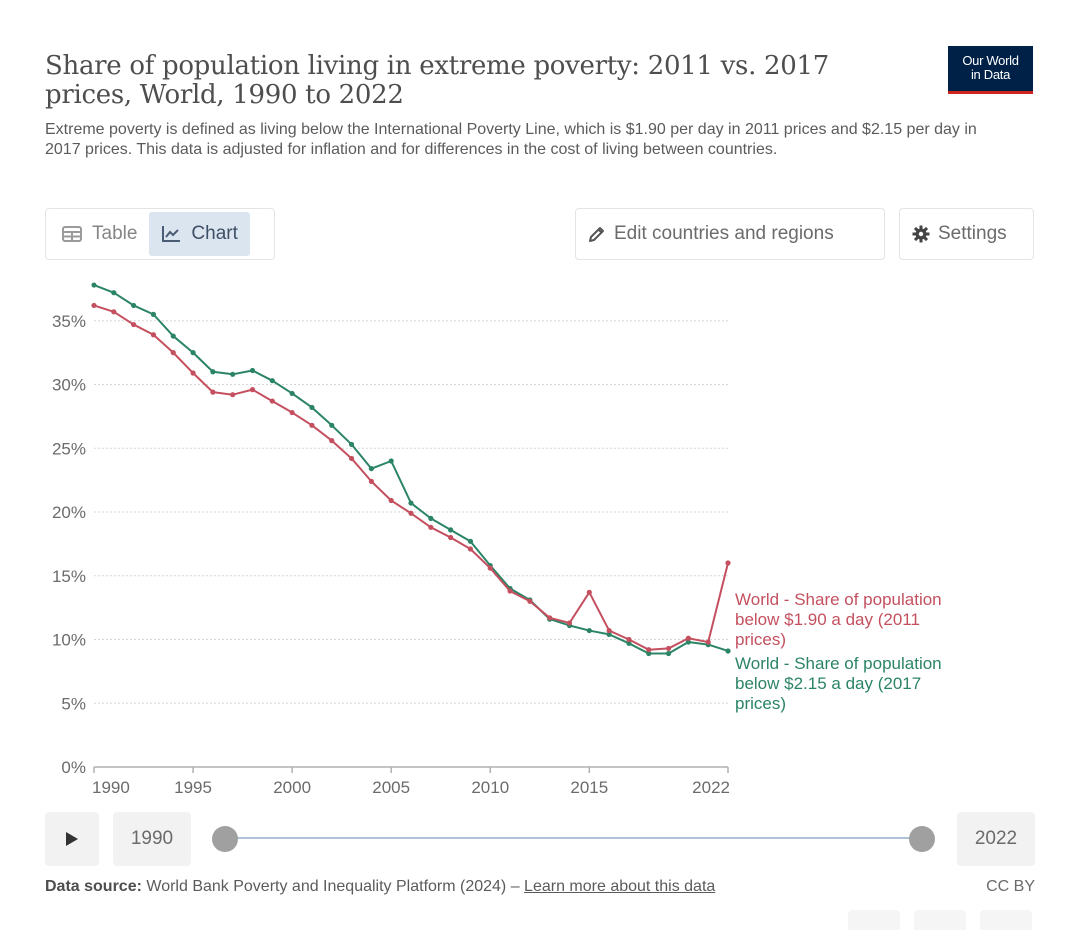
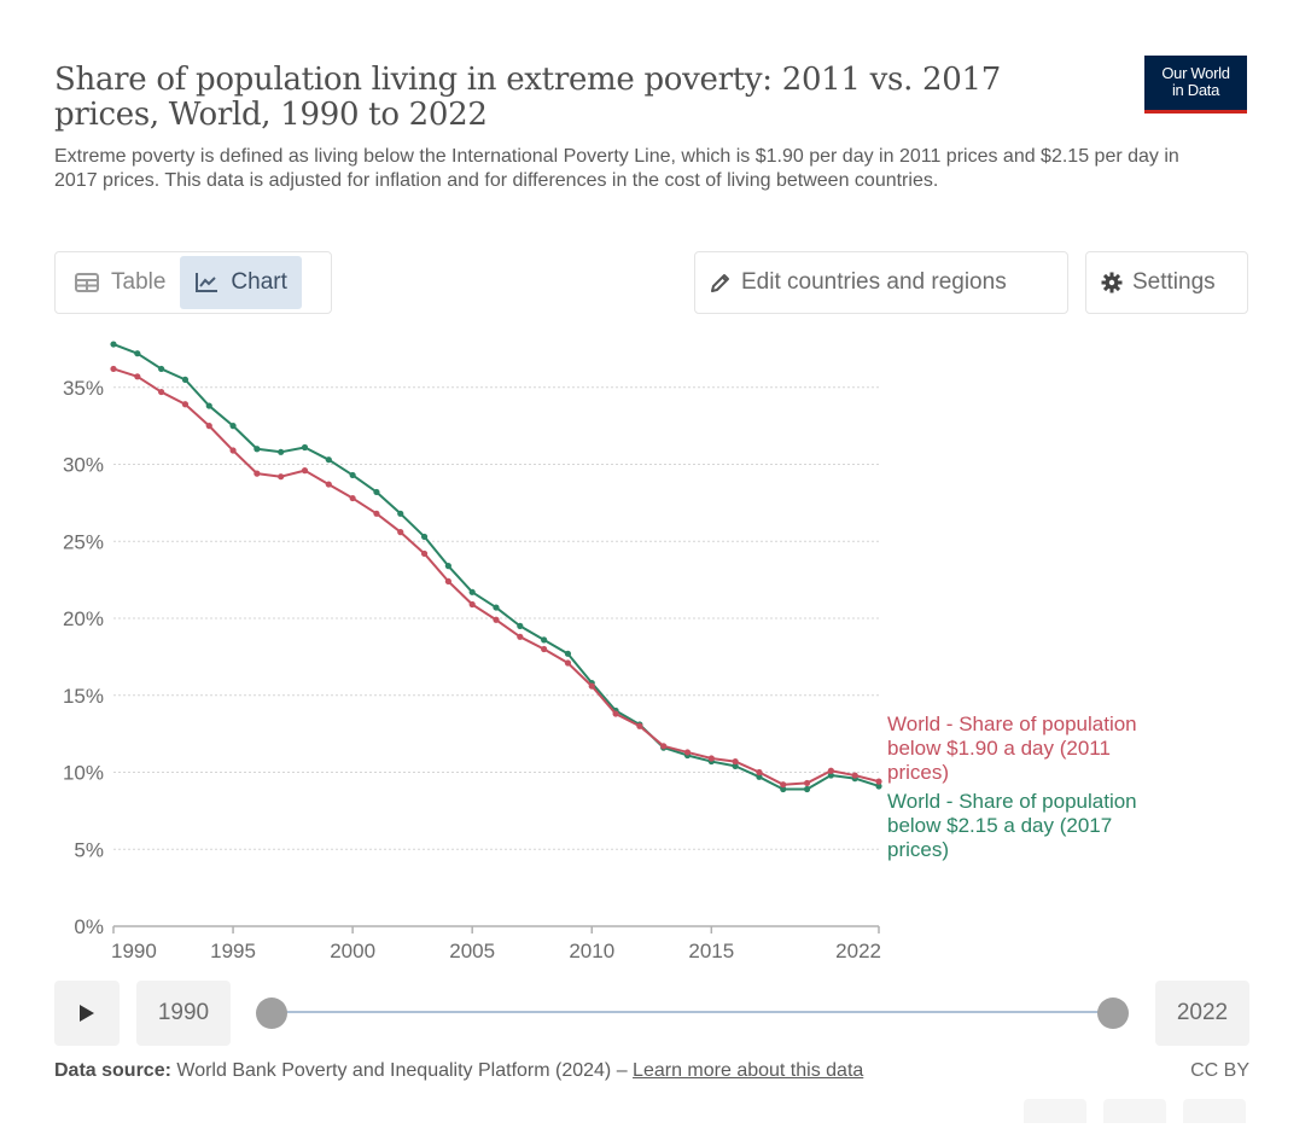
World - Share of population below $2.15 a day (2017 prices)/2005: 24.0% -> 21.7%
World - Share of population below $1.90 a day (2011 prices)/2015: 13.7% -> 10.9%
World - Share of population below $1.90 a day (2011 prices)/2022: 16.0% -> 9.4%
